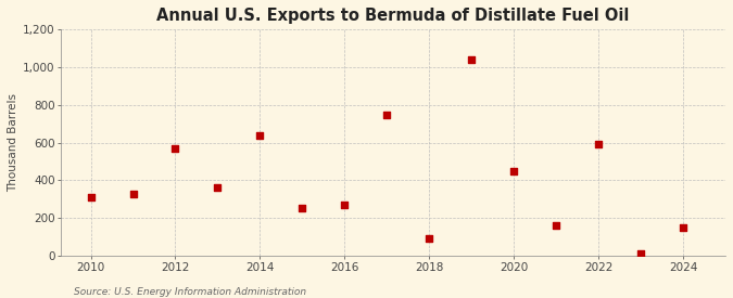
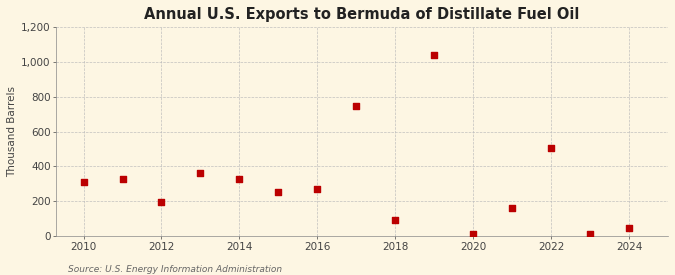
2012: 570 -> 200
2014: 640 -> 320
2020: 450 -> 10
2022: 590 -> 500
2024: 150 -> 40
